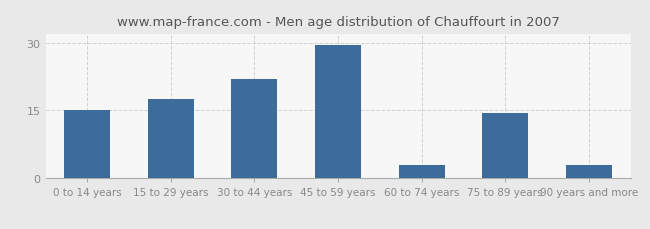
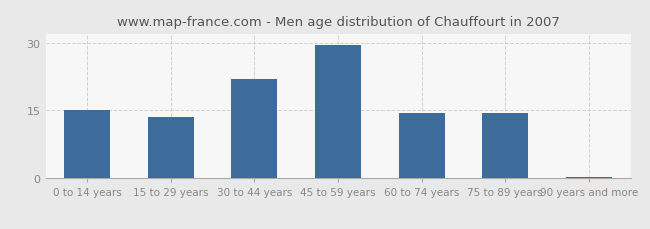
15 to 29 years: 17.5 -> 13.5
60 to 74 years: 3.0 -> 14.5
90 years and more: 3.0 -> 0.4
